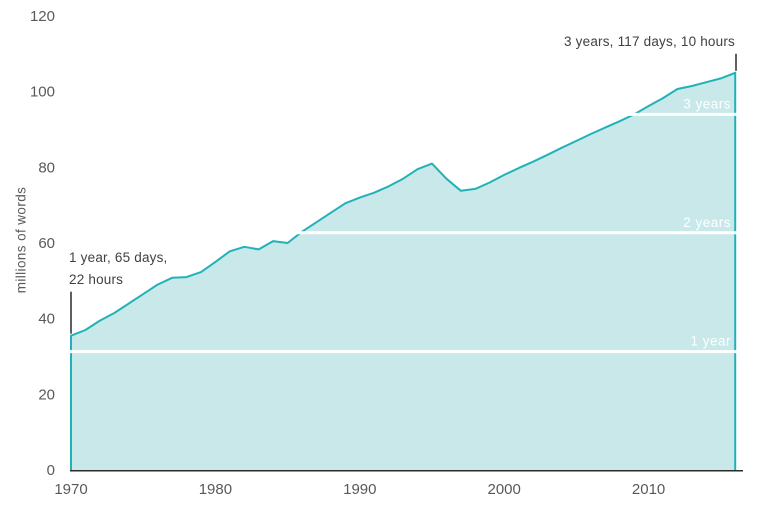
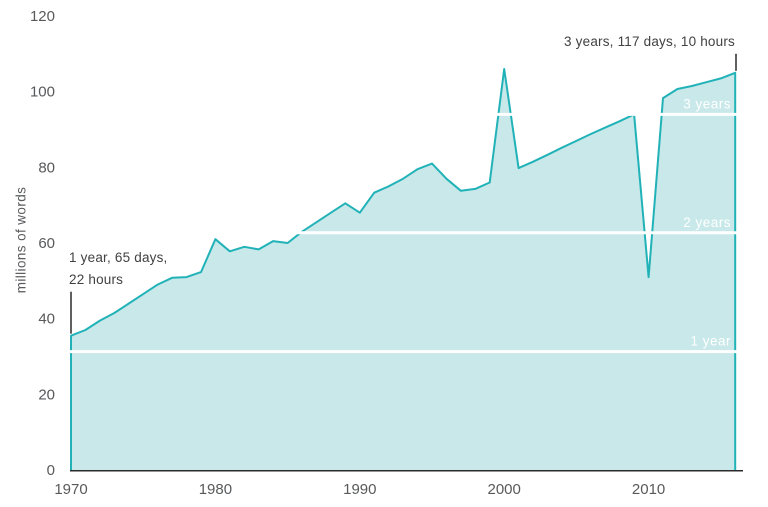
1980: 55 -> 61
1990: 72 -> 68
2000: 78 -> 106
2010: 96 -> 51
